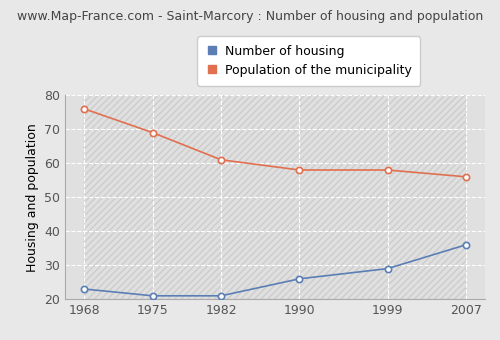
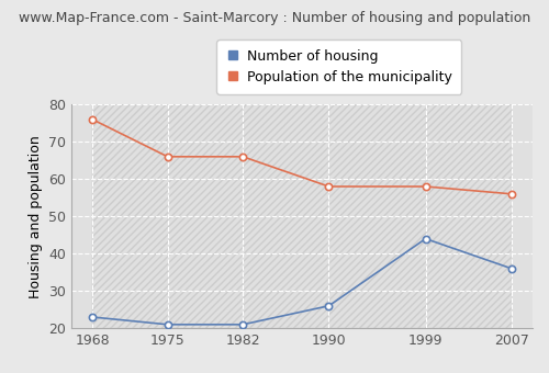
Population of the municipality/1975: 69 -> 66
Population of the municipality/1982: 61 -> 66
Number of housing/1999: 29 -> 44
